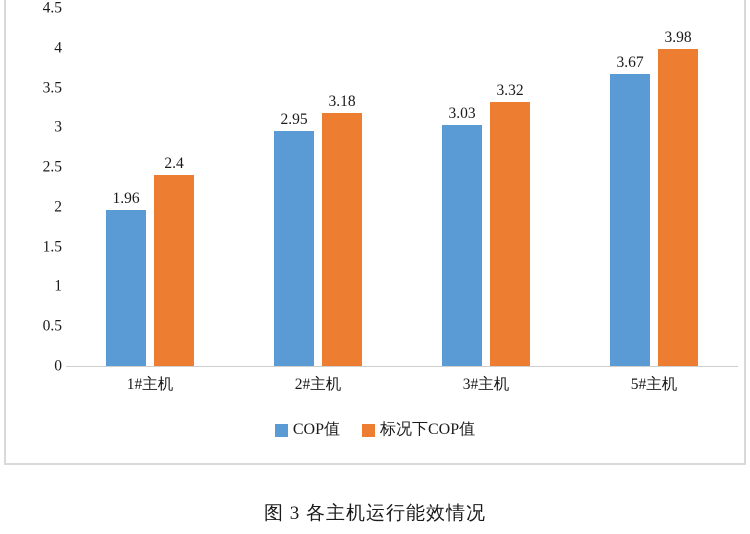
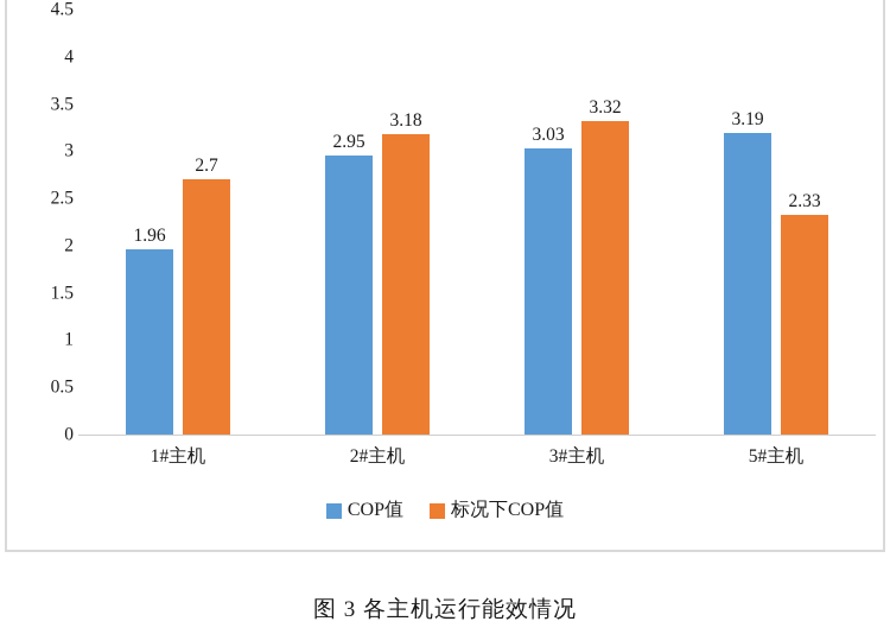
标况下COP值/1#主机: 2.4 -> 2.7
COP值/5#主机: 3.67 -> 3.19
标况下COP值/5#主机: 3.98 -> 2.33
